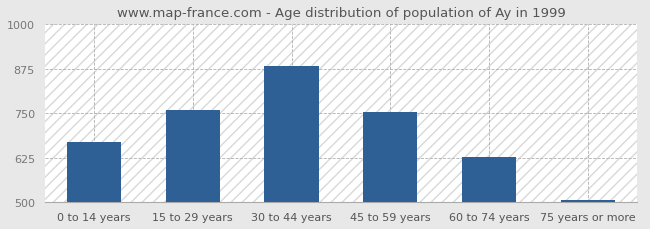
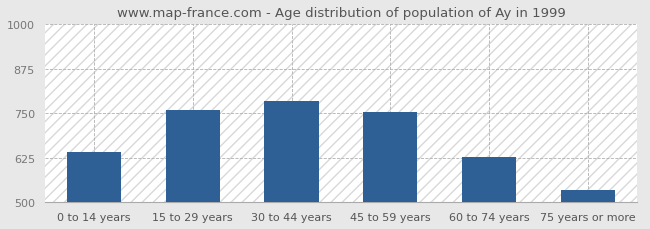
0 to 14 years: 670 -> 640
30 to 44 years: 884 -> 785
75 years or more: 506 -> 535
